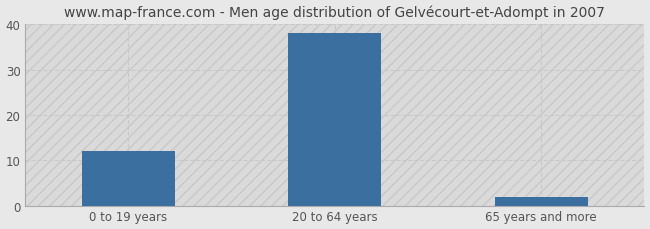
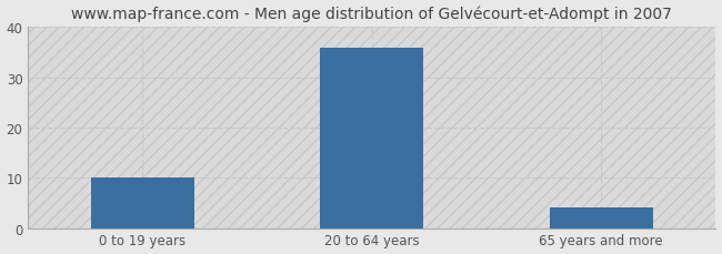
0 to 19 years: 12 -> 10
20 to 64 years: 38 -> 36
65 years and more: 2 -> 4
